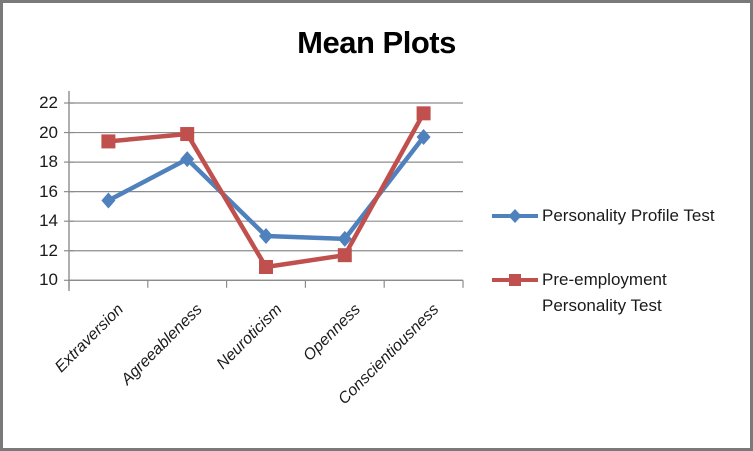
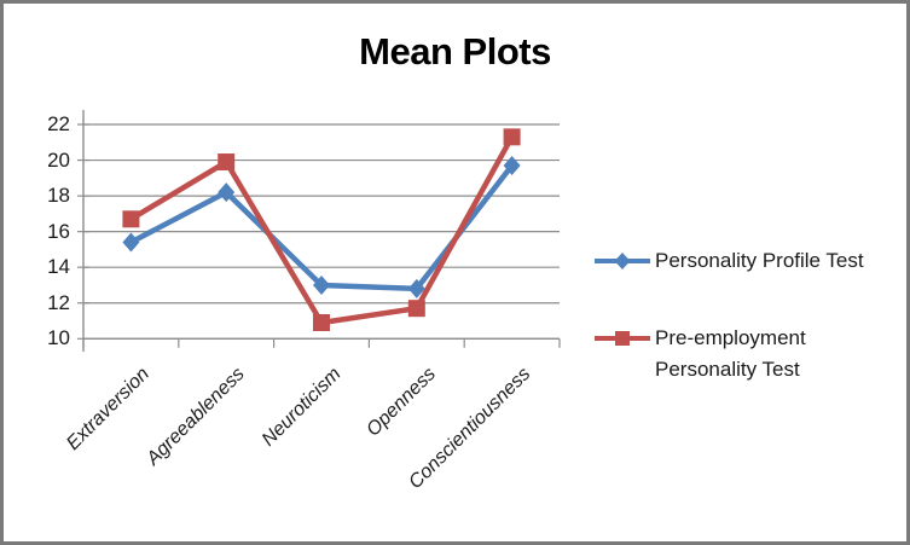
Pre-employment Personality Test/Extraversion: 19.4 -> 16.7
